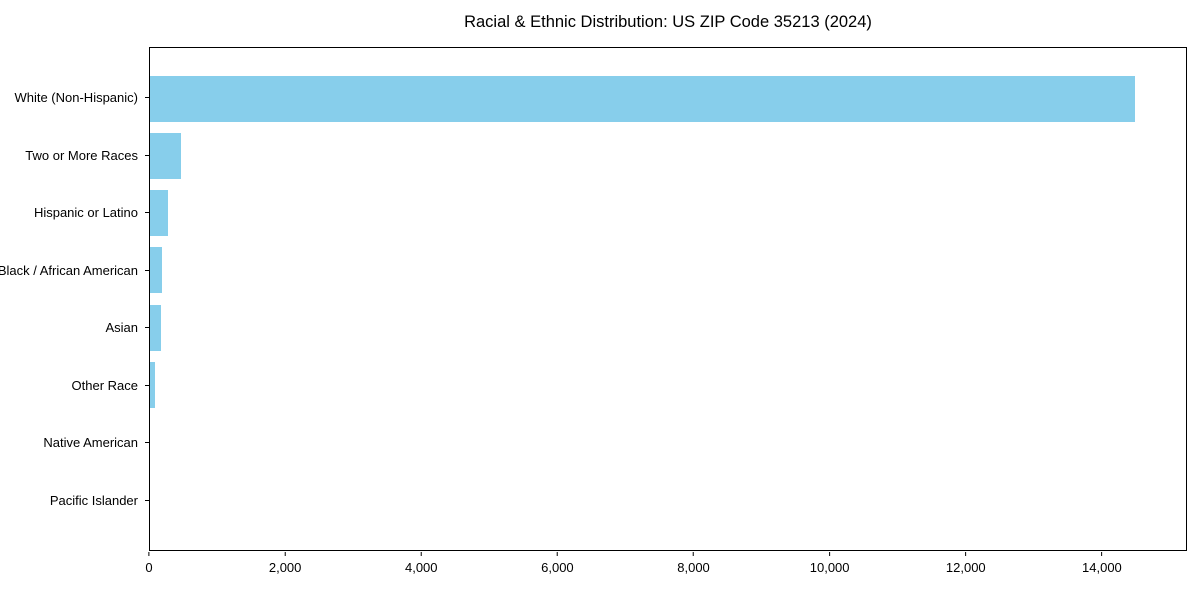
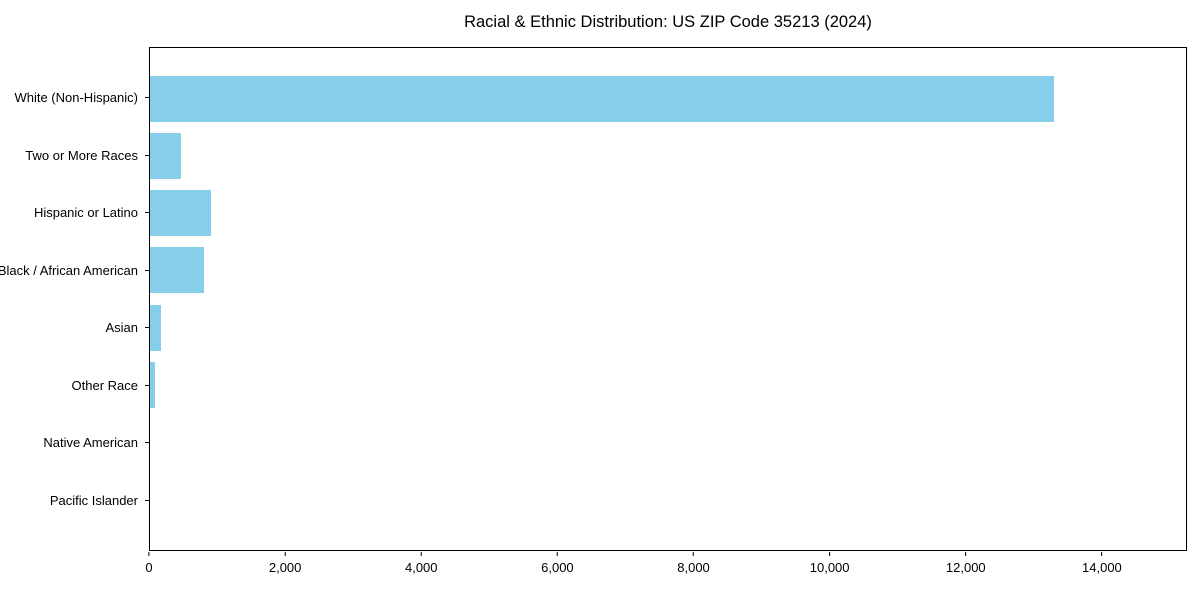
White (Non-Hispanic): 14500 -> 13300
Hispanic or Latino: 300 -> 900
Black / African American: 200 -> 800
